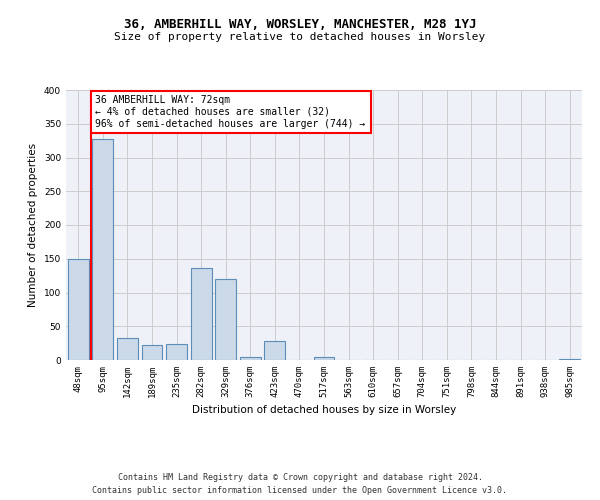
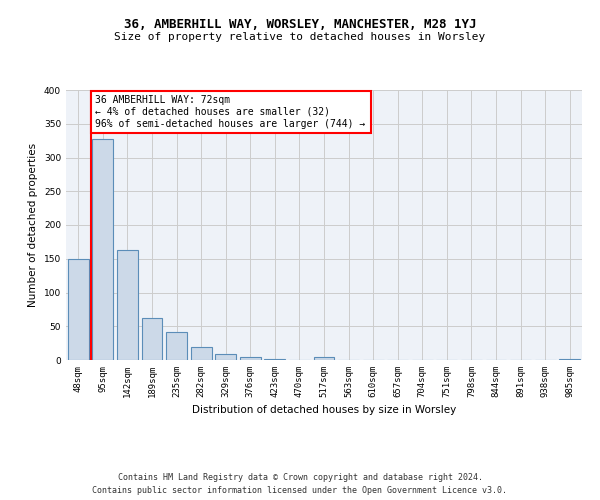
142sqm: 32 -> 163
189sqm: 22 -> 62
235sqm: 24 -> 42
282sqm: 136 -> 20
329sqm: 120 -> 9
423sqm: 28 -> 2
